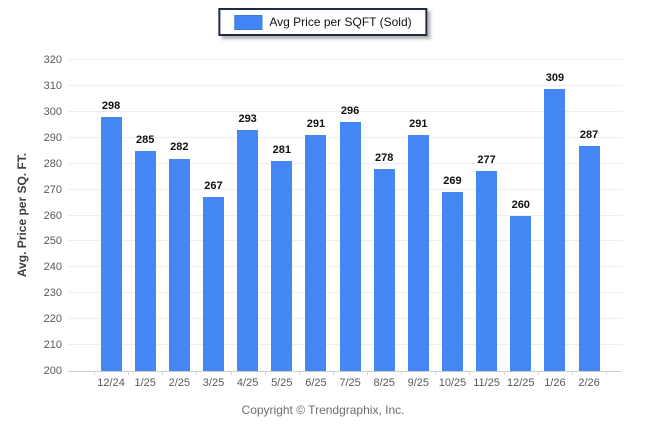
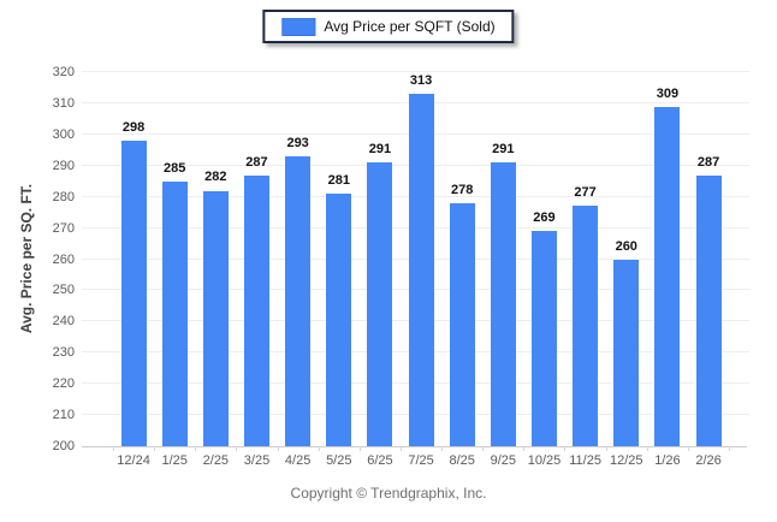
3/25: 267 -> 287
7/25: 296 -> 313
